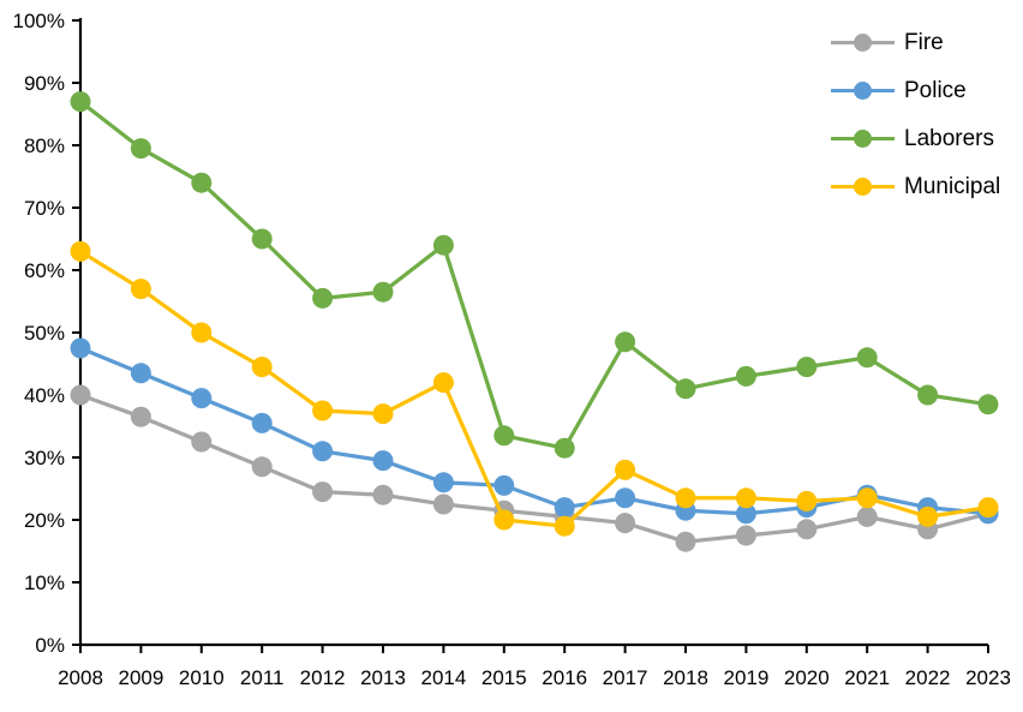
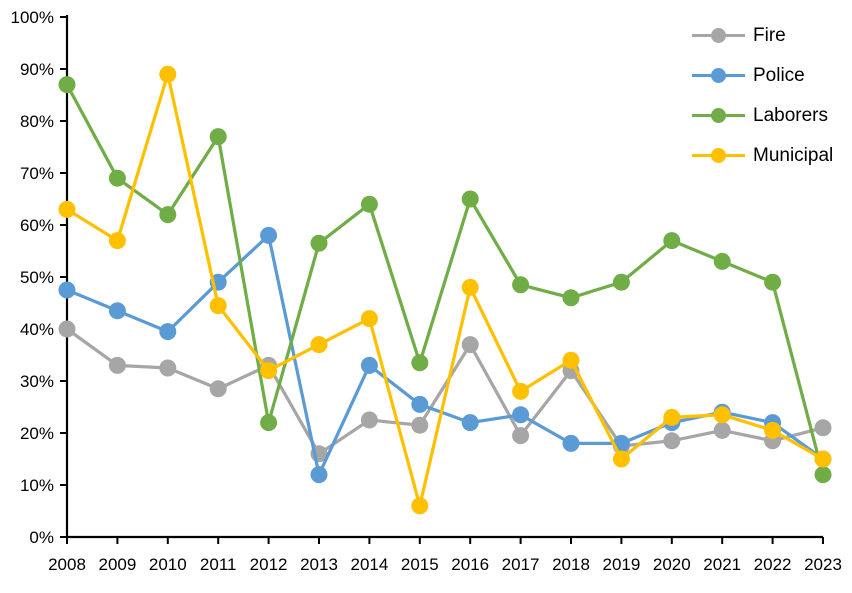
Fire/2009: 36% -> 33%
Laborers/2009: 80% -> 69%
Laborers/2010: 74% -> 62%
Municipal/2010: 50% -> 89%
Police/2011: 36% -> 49%
Laborers/2011: 65% -> 77%
Fire/2012: 24% -> 33%
Police/2012: 31% -> 58%
Laborers/2012: 56% -> 22%
Municipal/2012: 38% -> 32%
Fire/2013: 24% -> 16%
Police/2013: 30% -> 12%
Police/2014: 26% -> 33%
Municipal/2015: 20% -> 6%
Fire/2016: 20% -> 37%
Laborers/2016: 32% -> 65%
Municipal/2016: 19% -> 48%
Fire/2018: 16% -> 32%
Police/2018: 22% -> 18%
Laborers/2018: 41% -> 46%
Municipal/2018: 24% -> 34%
Police/2019: 21% -> 18%
Laborers/2019: 43% -> 49%
Municipal/2019: 24% -> 15%
Laborers/2020: 44% -> 57%
Laborers/2021: 46% -> 53%
Laborers/2022: 40% -> 49%
Police/2023: 21% -> 15%
Laborers/2023: 38% -> 12%
Municipal/2023: 22% -> 15%
